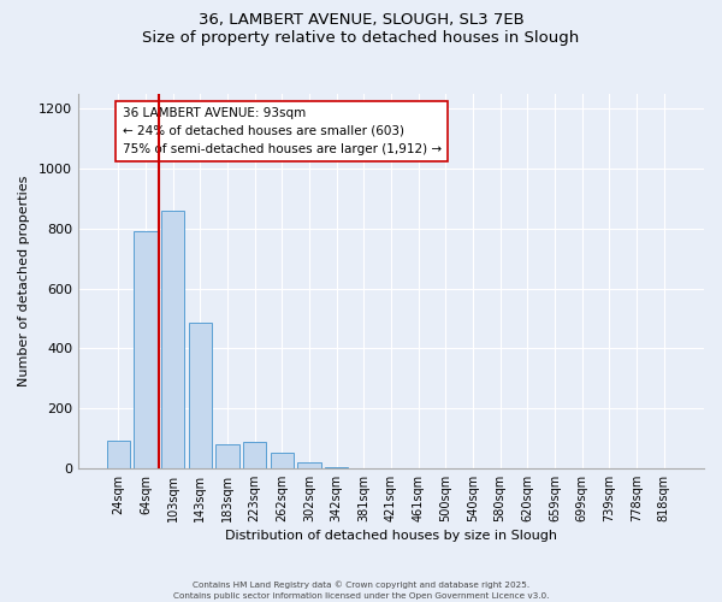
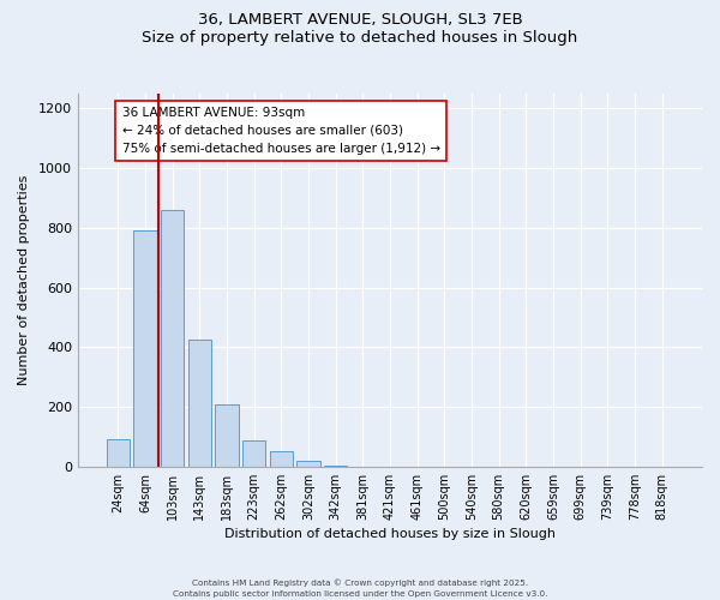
143sqm: 485 -> 425
183sqm: 80 -> 210
